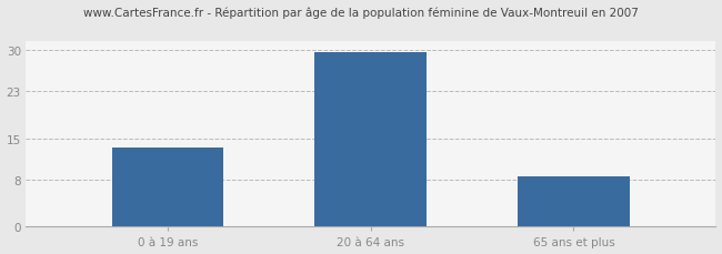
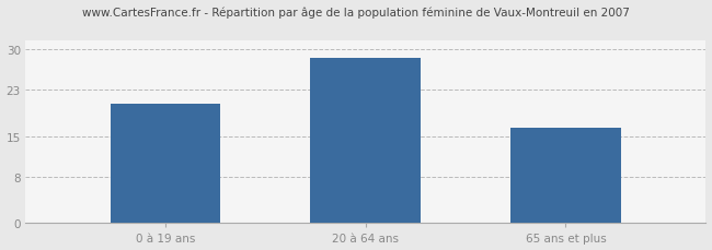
0 à 19 ans: 13.5 -> 20.6
20 à 64 ans: 29.5 -> 28.4
65 ans et plus: 8.5 -> 16.4
